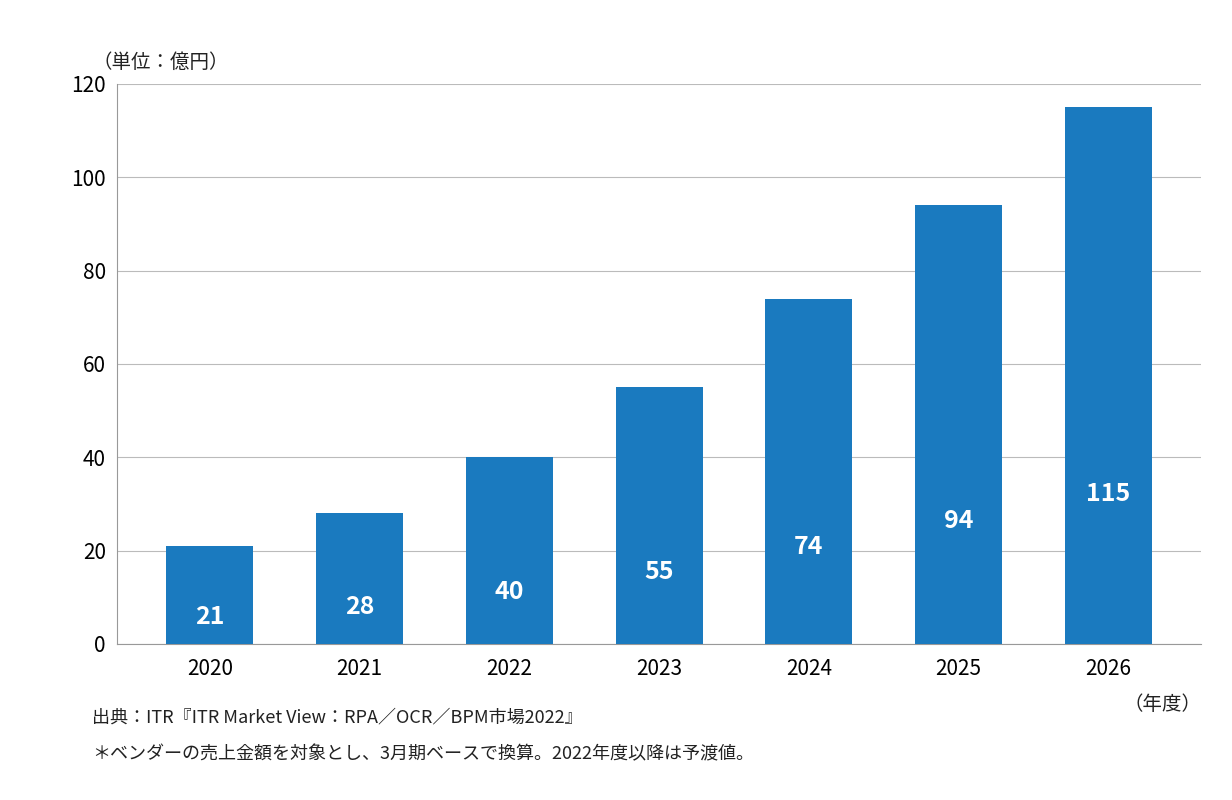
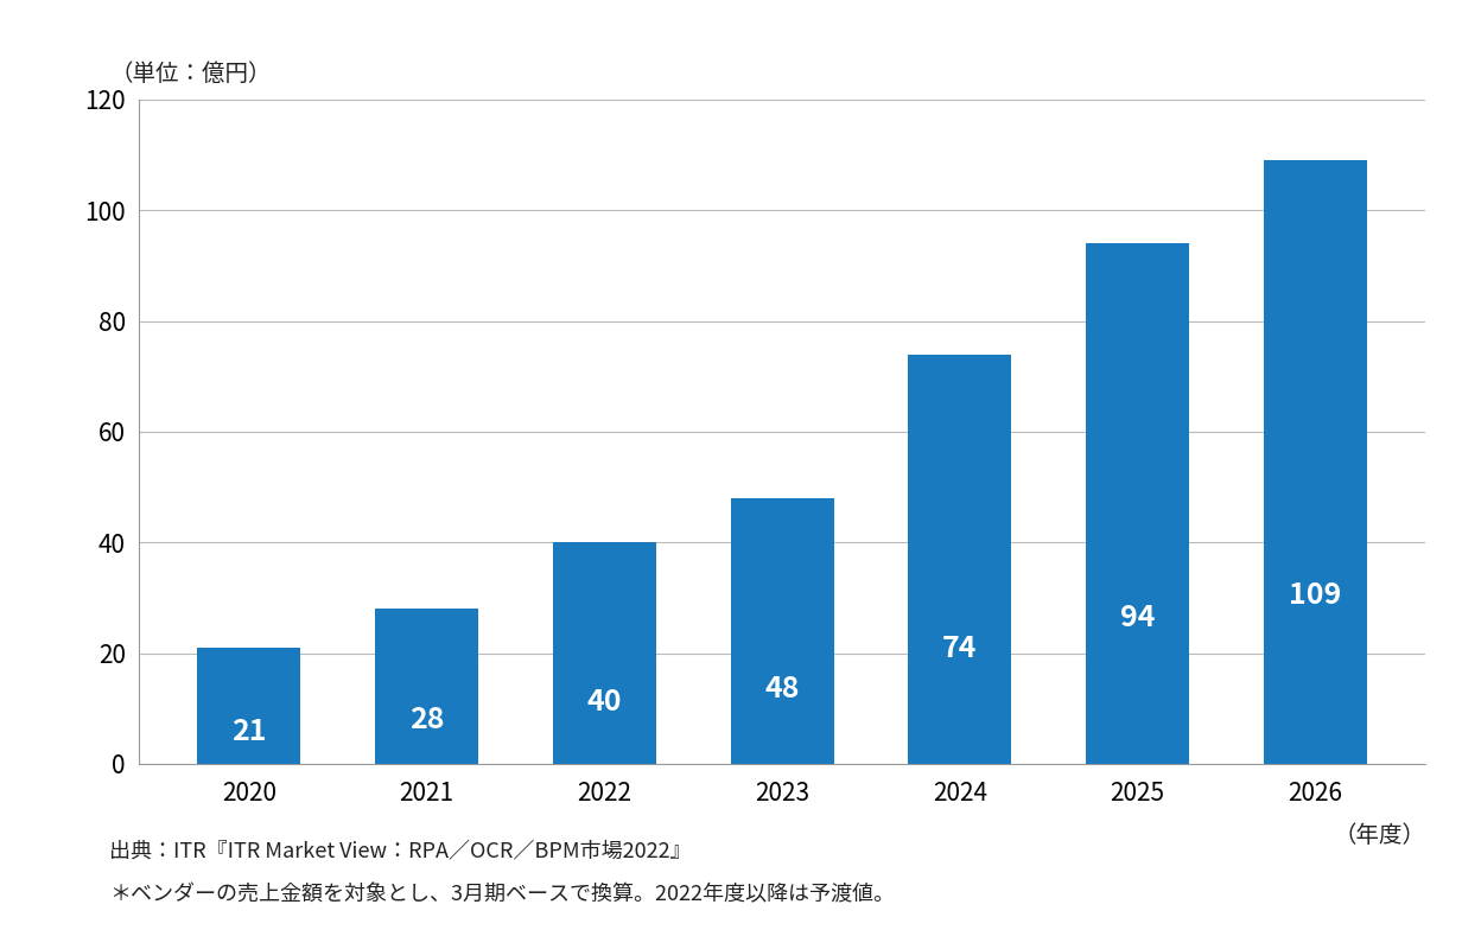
2023: 55 -> 48
2026: 115 -> 109
